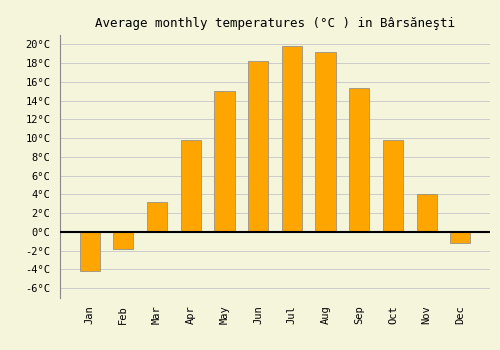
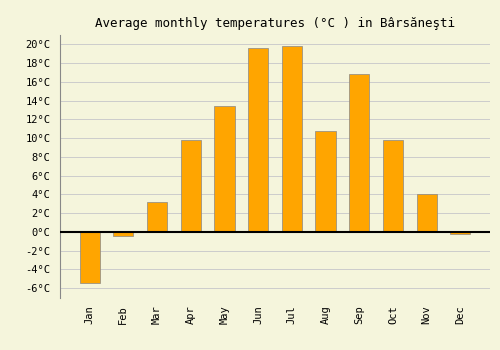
Jan: -4.2°C -> -5.4°C
Feb: -1.8°C -> -0.4°C
May: 15.0°C -> 13.4°C
Jun: 18.2°C -> 19.6°C
Aug: 19.2°C -> 10.8°C
Sep: 15.4°C -> 16.8°C
Dec: -1.2°C -> -0.2°C
